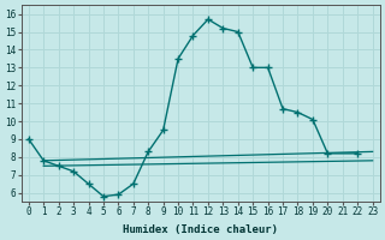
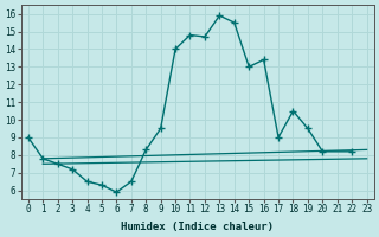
5: 5.8 -> 6.3
10: 13.5 -> 14.0
12: 15.7 -> 14.7
13: 15.2 -> 15.9
14: 15.0 -> 15.5
16: 13.0 -> 13.4
17: 10.7 -> 9.0
19: 10.1 -> 9.5
